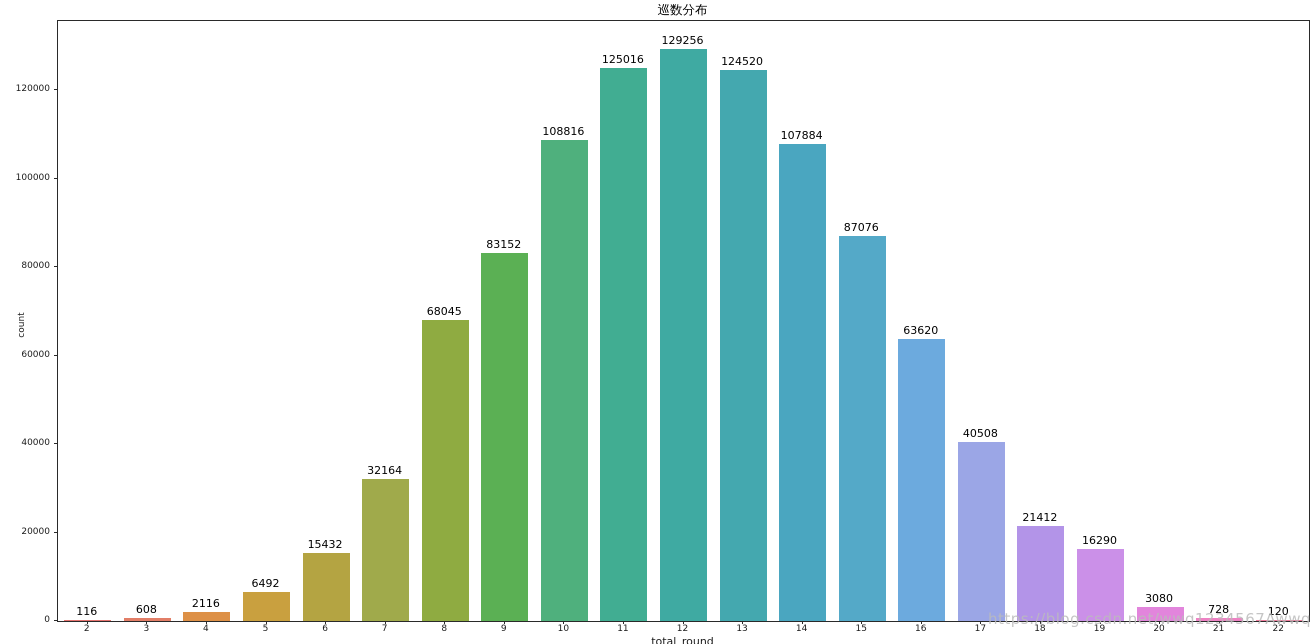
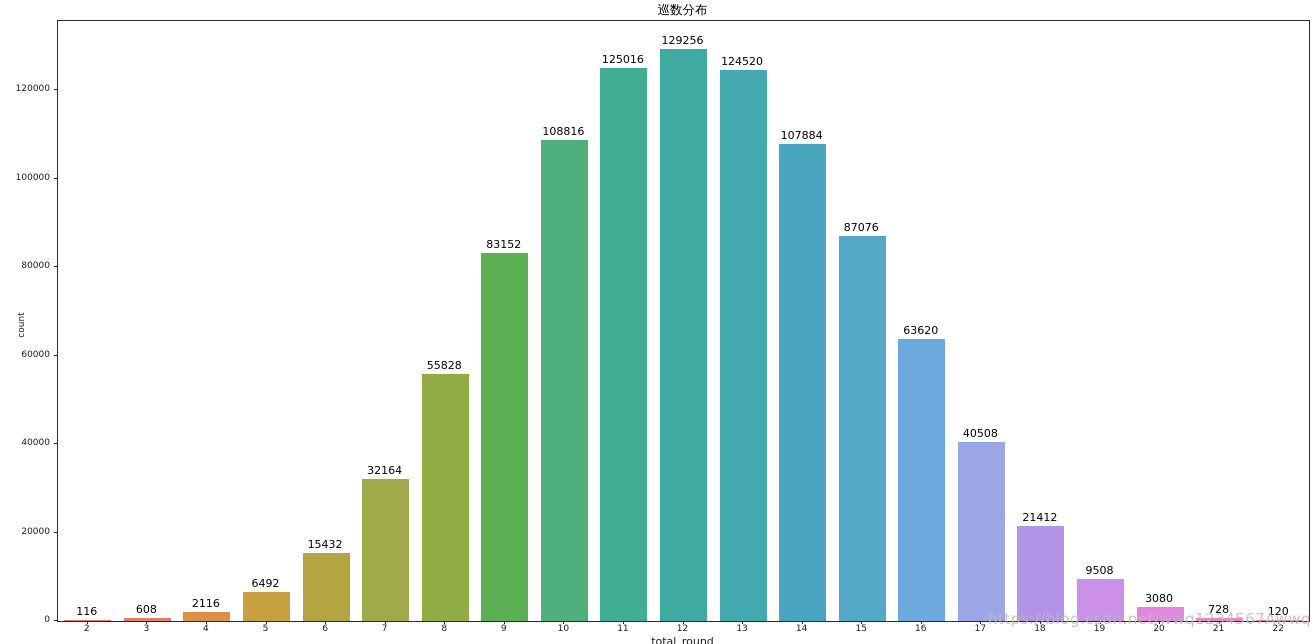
8: 68045 -> 55828
19: 16290 -> 9508
